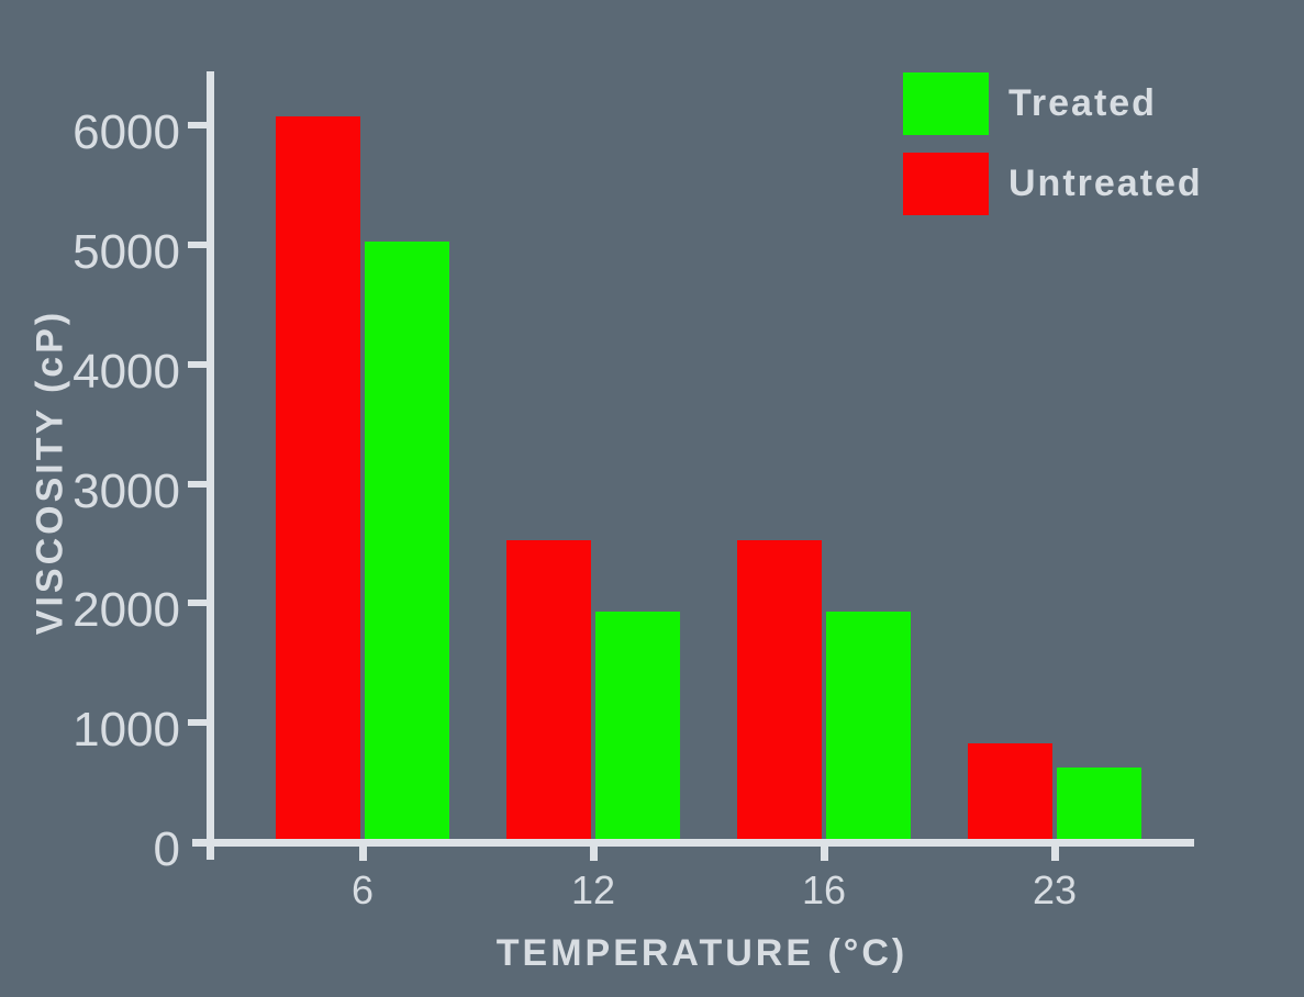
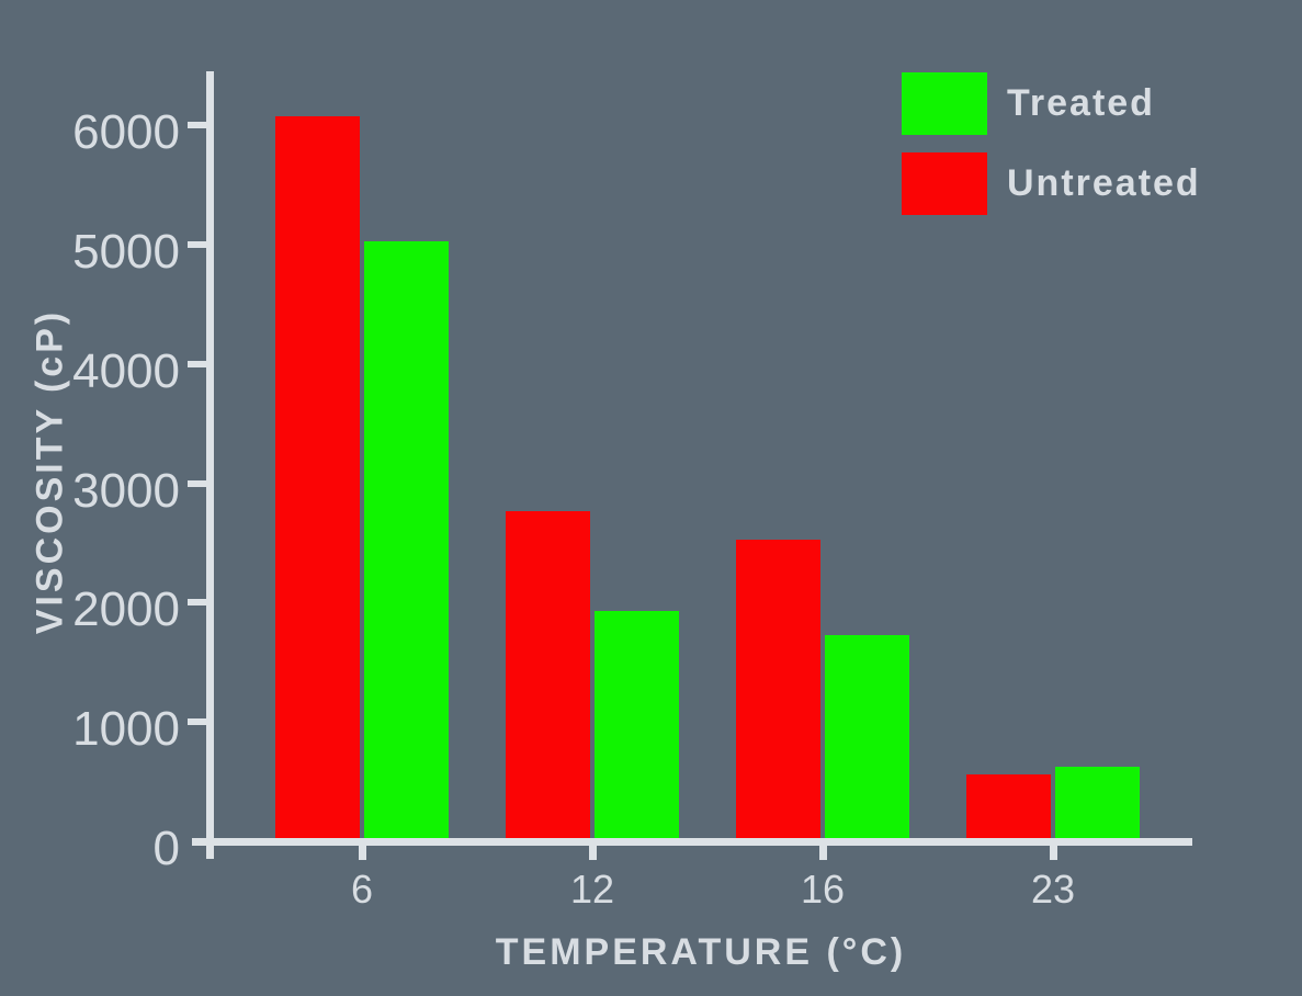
Untreated/12: 2500 -> 2740
Treated/16: 1900 -> 1700
Untreated/23: 800 -> 530
